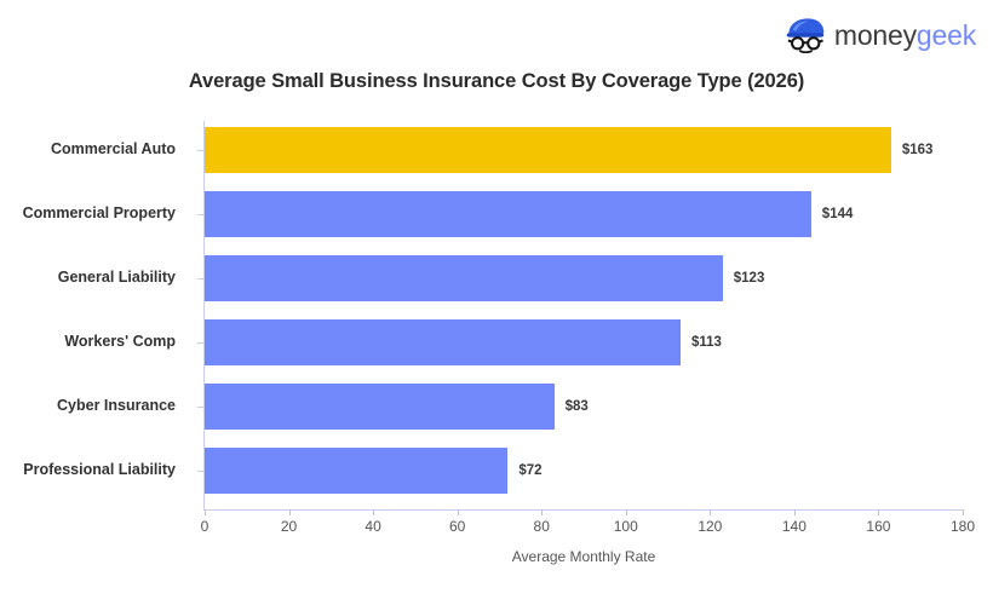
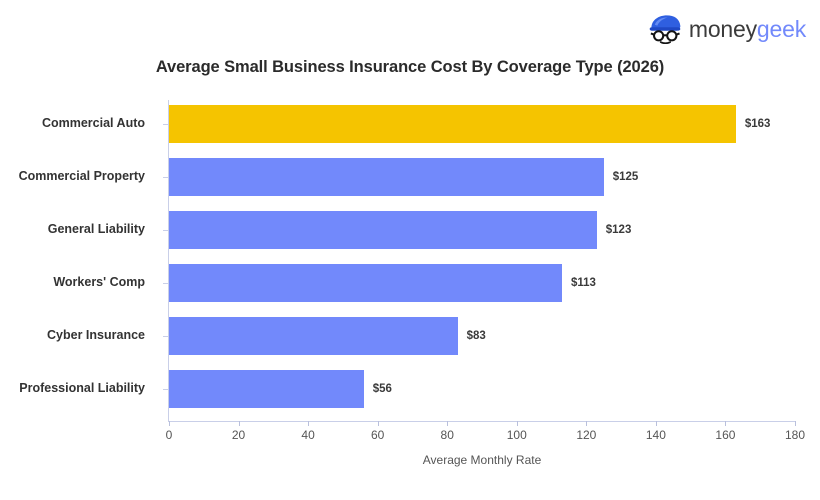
Commercial Property: $144 -> $125
Professional Liability: $72 -> $56
